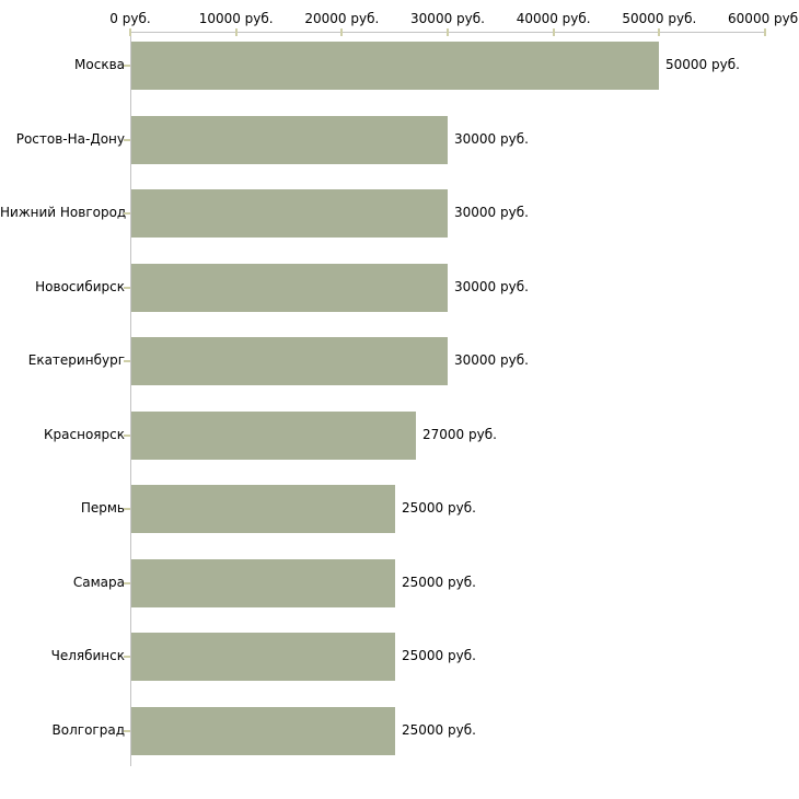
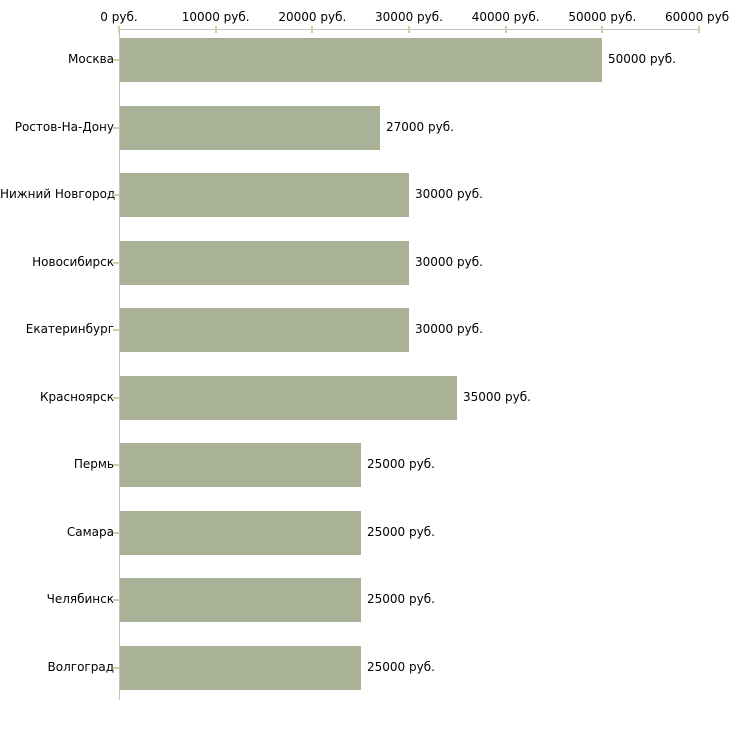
Ростов-На-Дону: 30000 -> 27000
Красноярск: 27000 -> 35000
